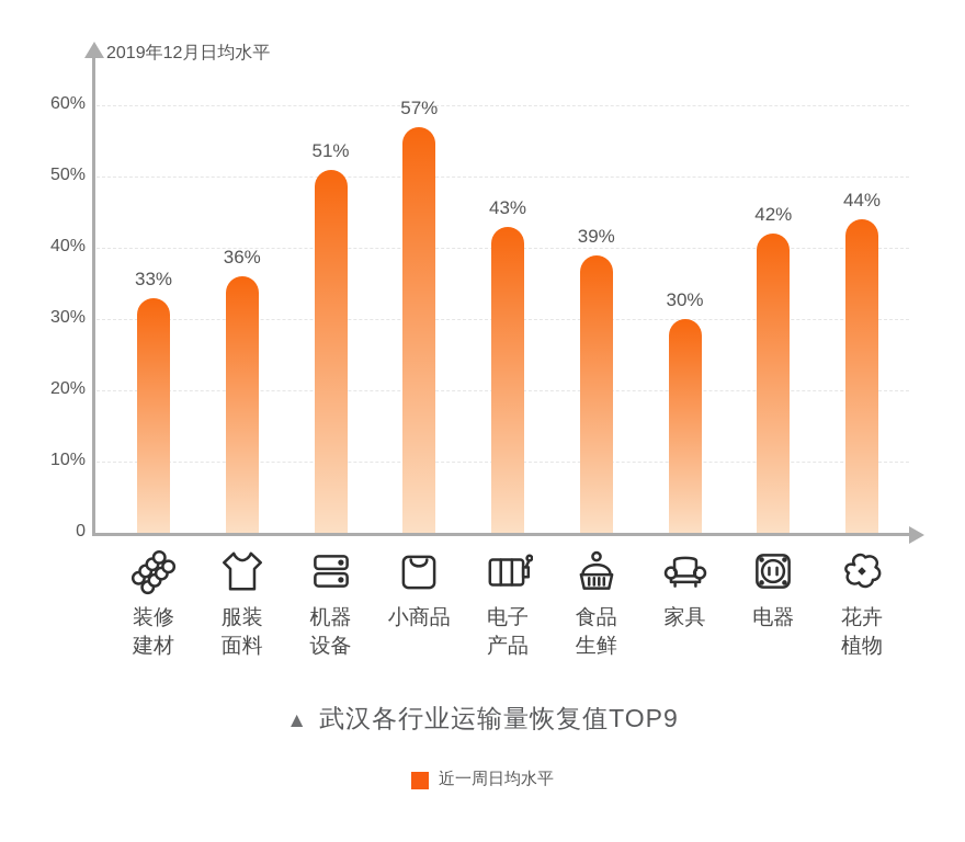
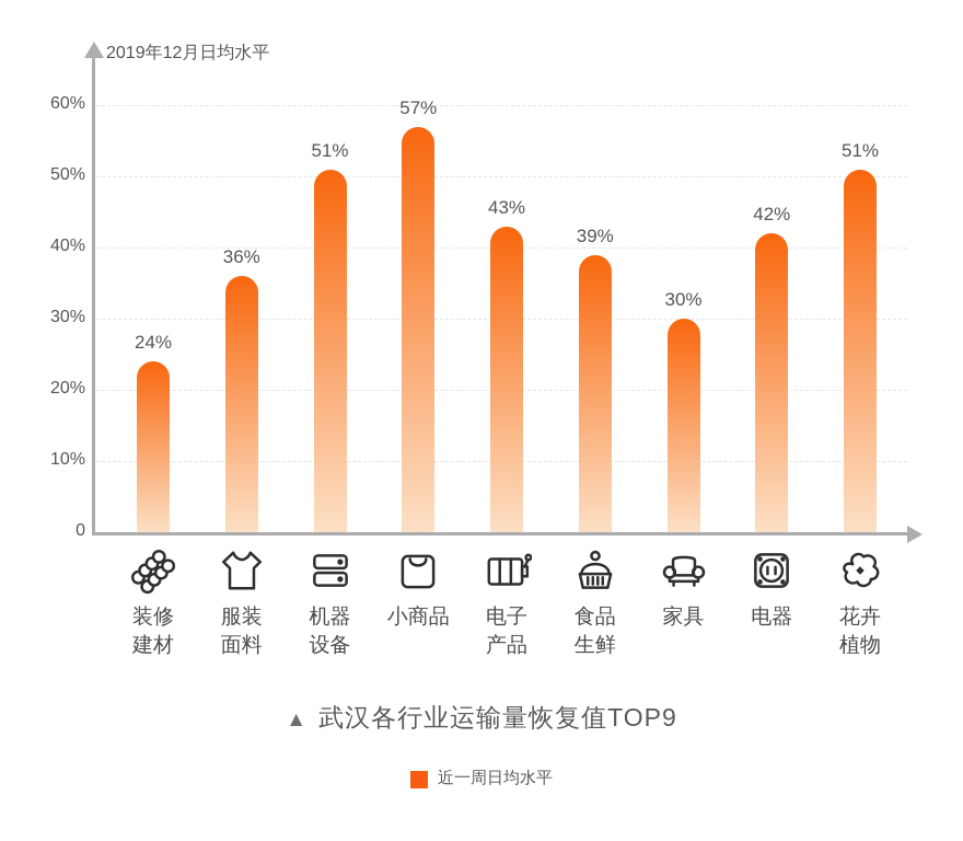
装修建材: 33% -> 24%
花卉植物: 44% -> 51%
